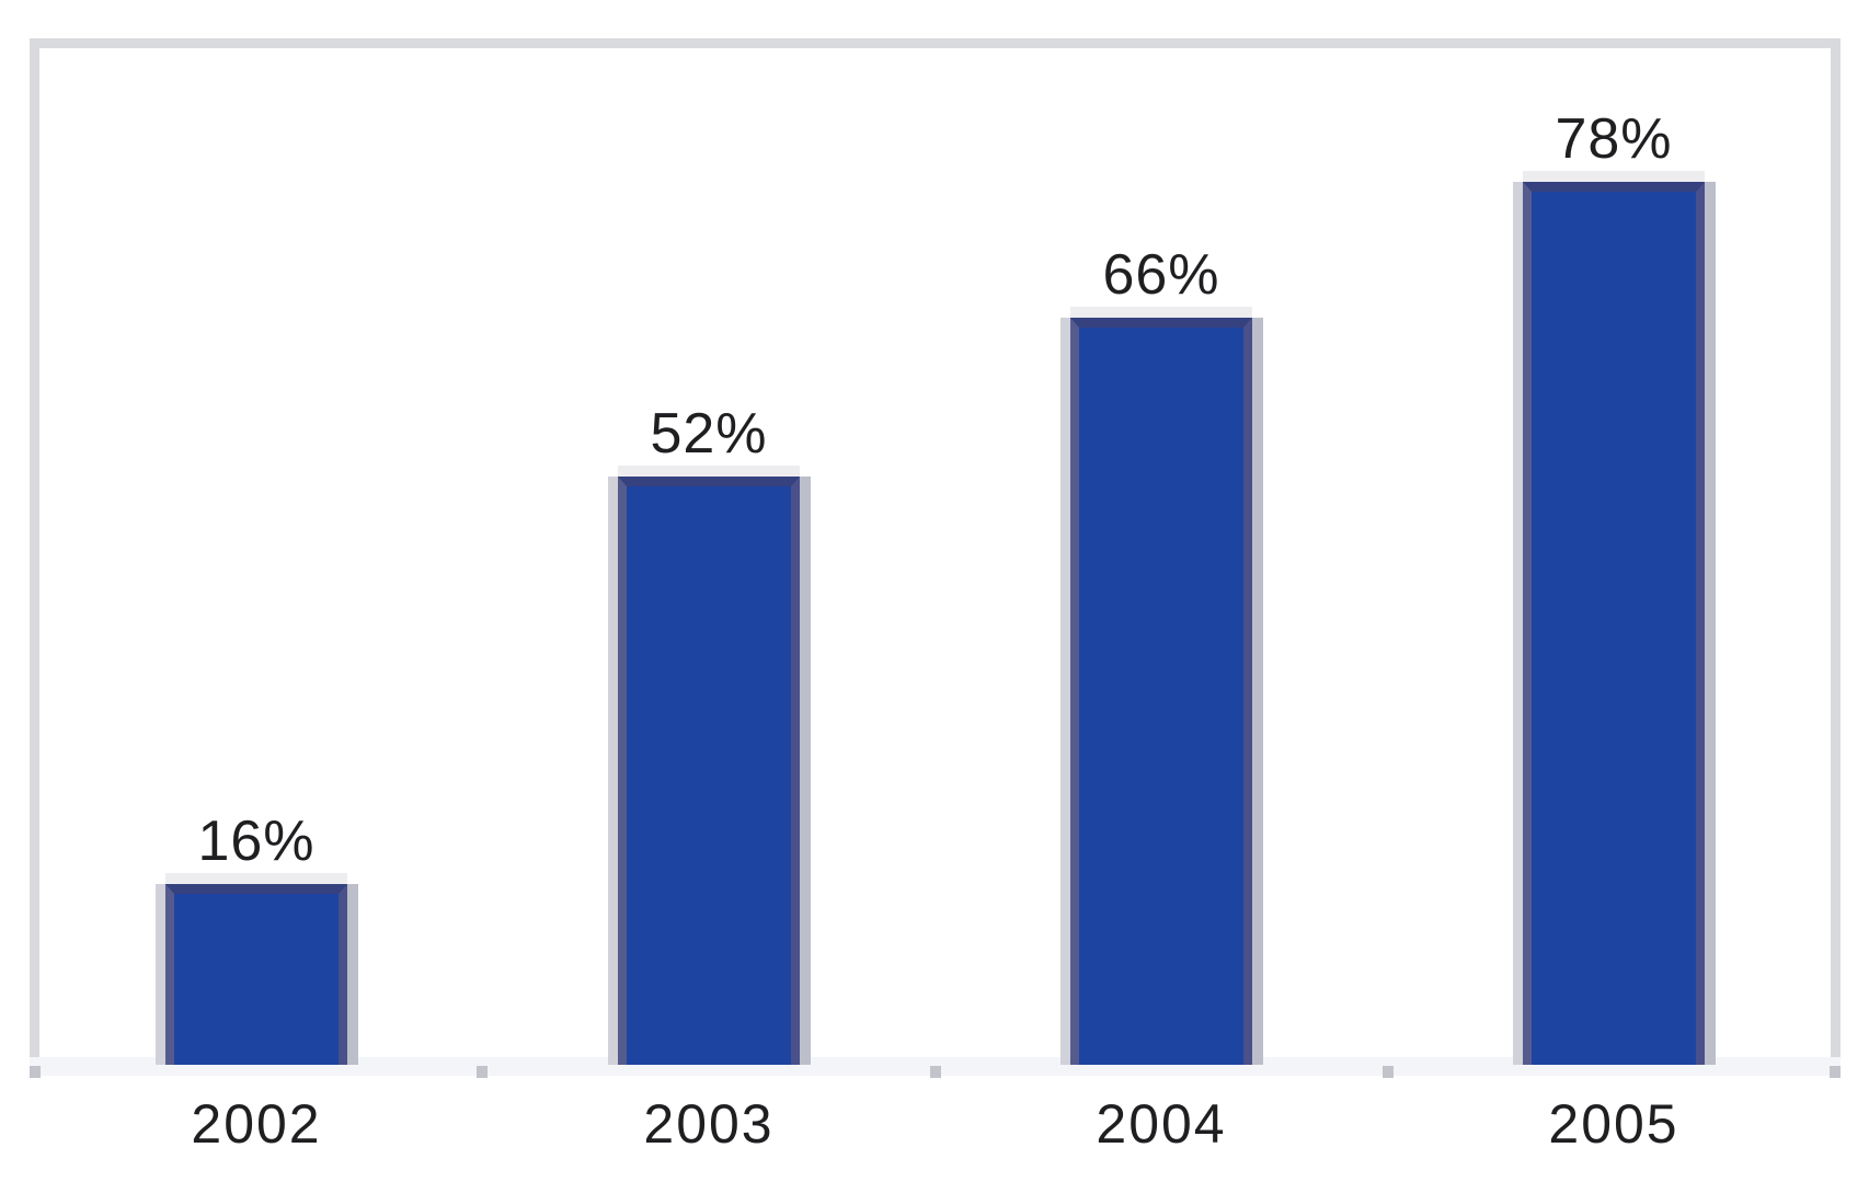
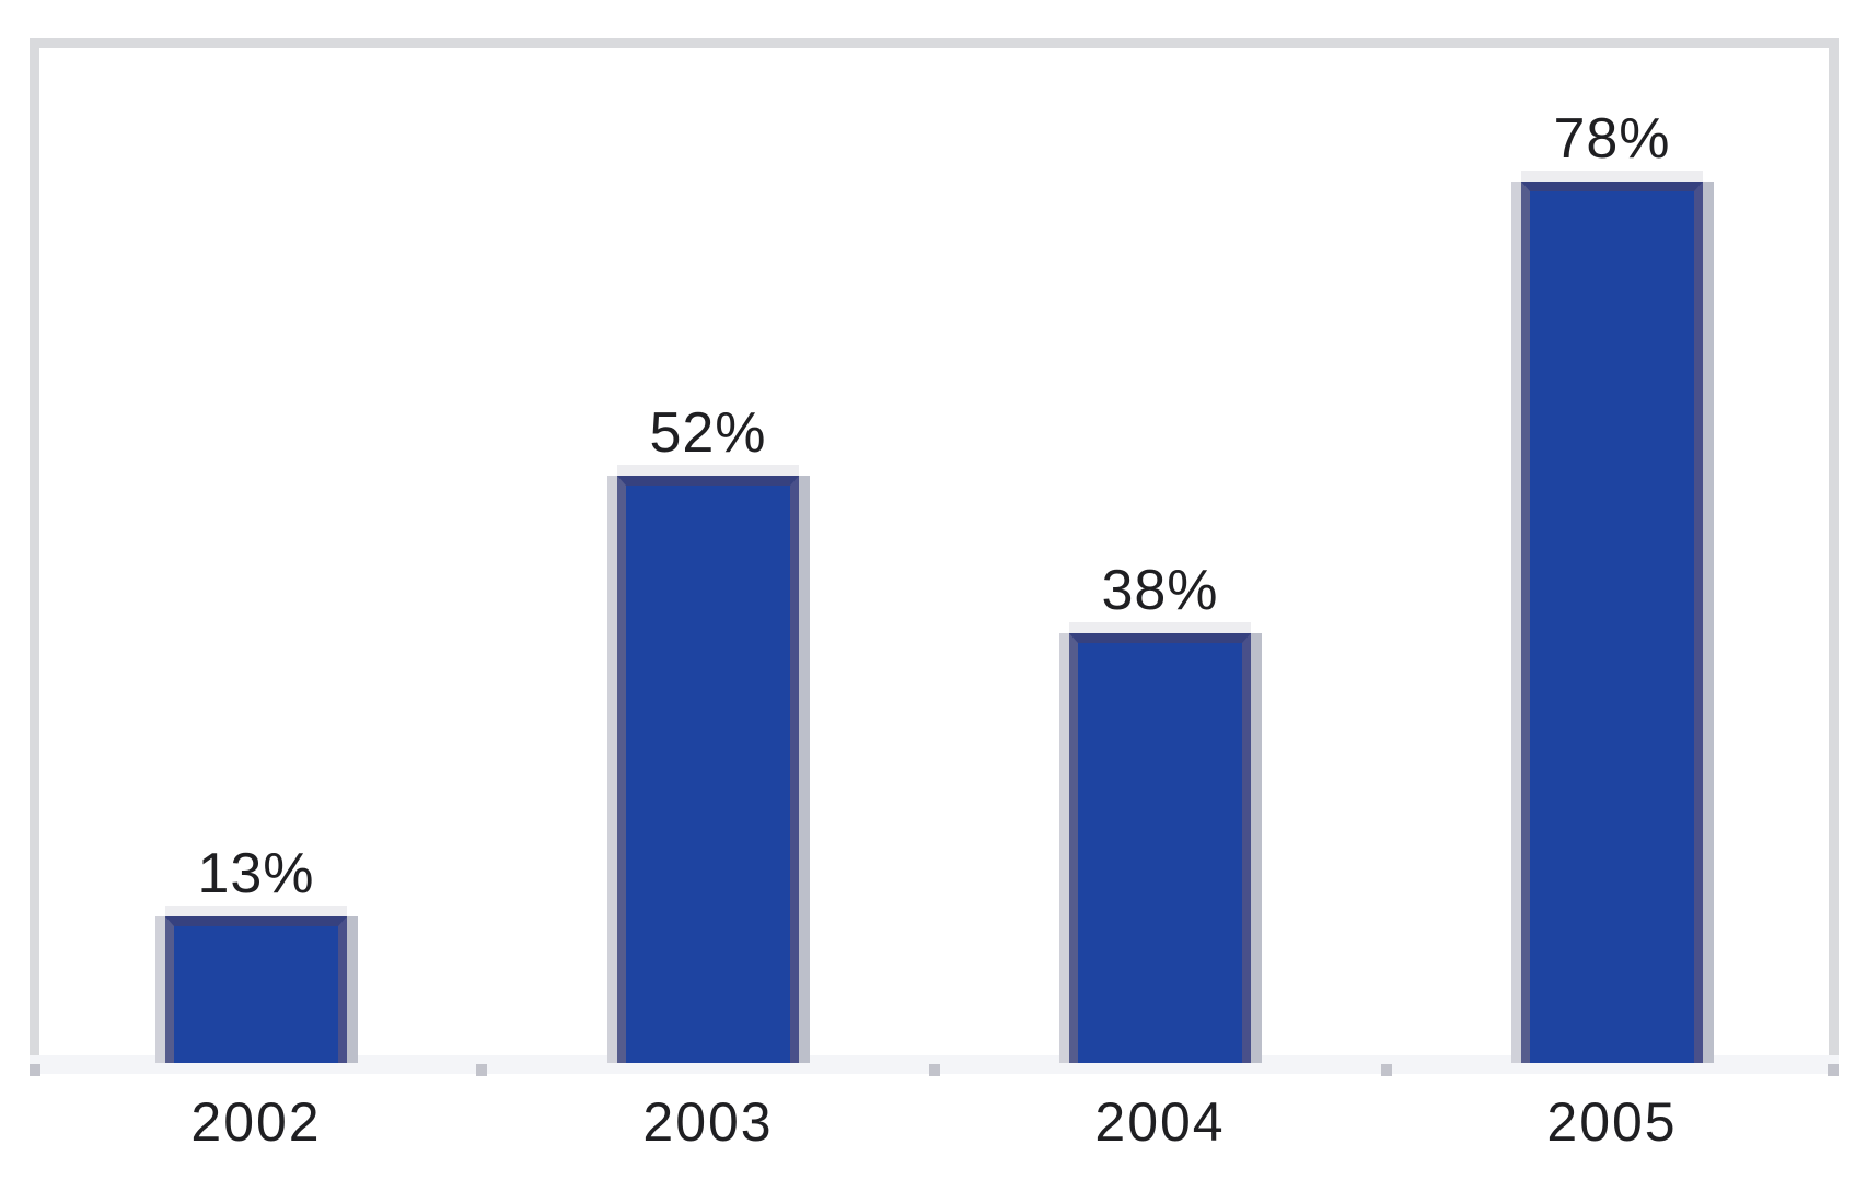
2002: 16% -> 13%
2004: 66% -> 38%
